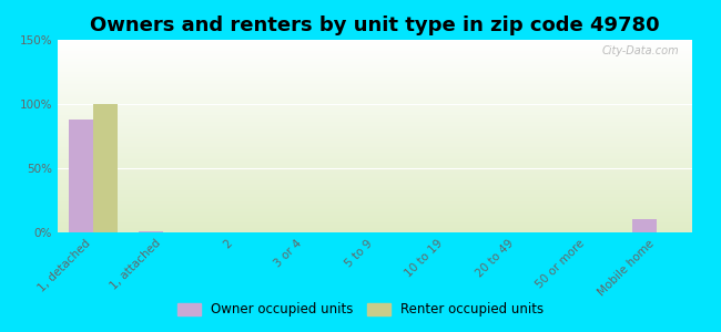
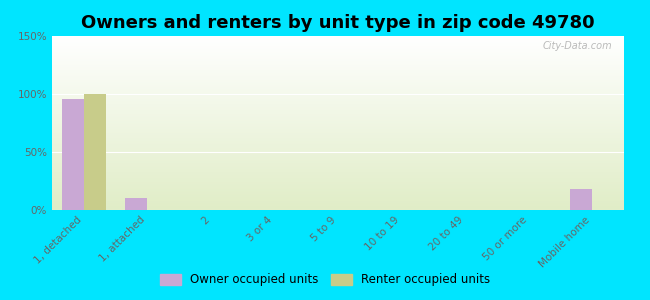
Owner occupied units/1, detached: 88% -> 96%
Owner occupied units/1, attached: 1% -> 10%
Owner occupied units/Mobile home: 10% -> 18%
